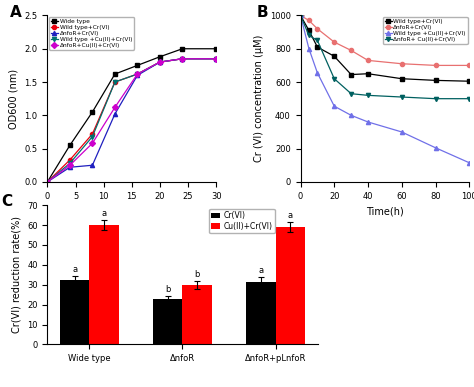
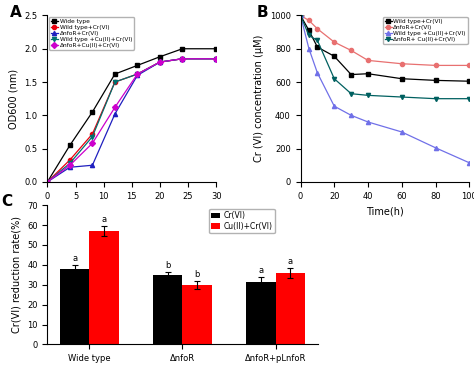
Cr(VI)/Wide type: 32 -> 38
Cu(II)+Cr(VI)/Wide type: 60 -> 57
Cr(VI)/ΔnfoR: 23 -> 35
Cu(II)+Cr(VI)/ΔnfoR+pLnfoR: 59 -> 36
